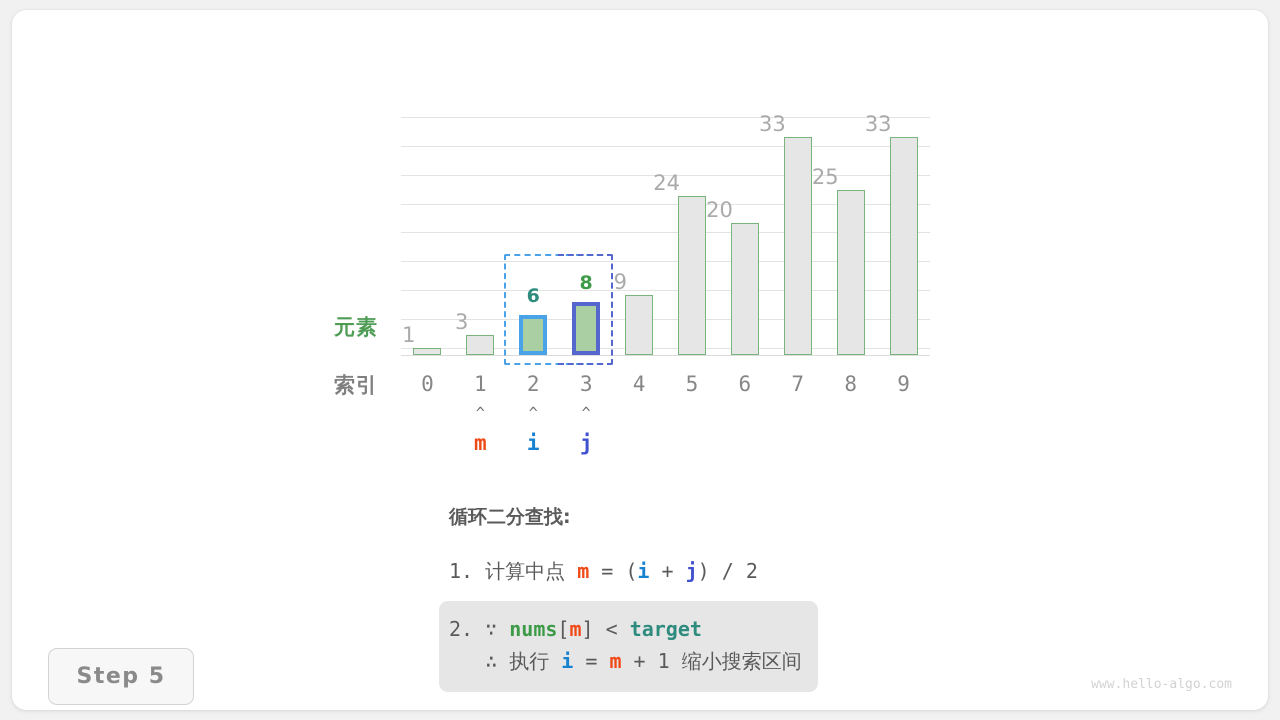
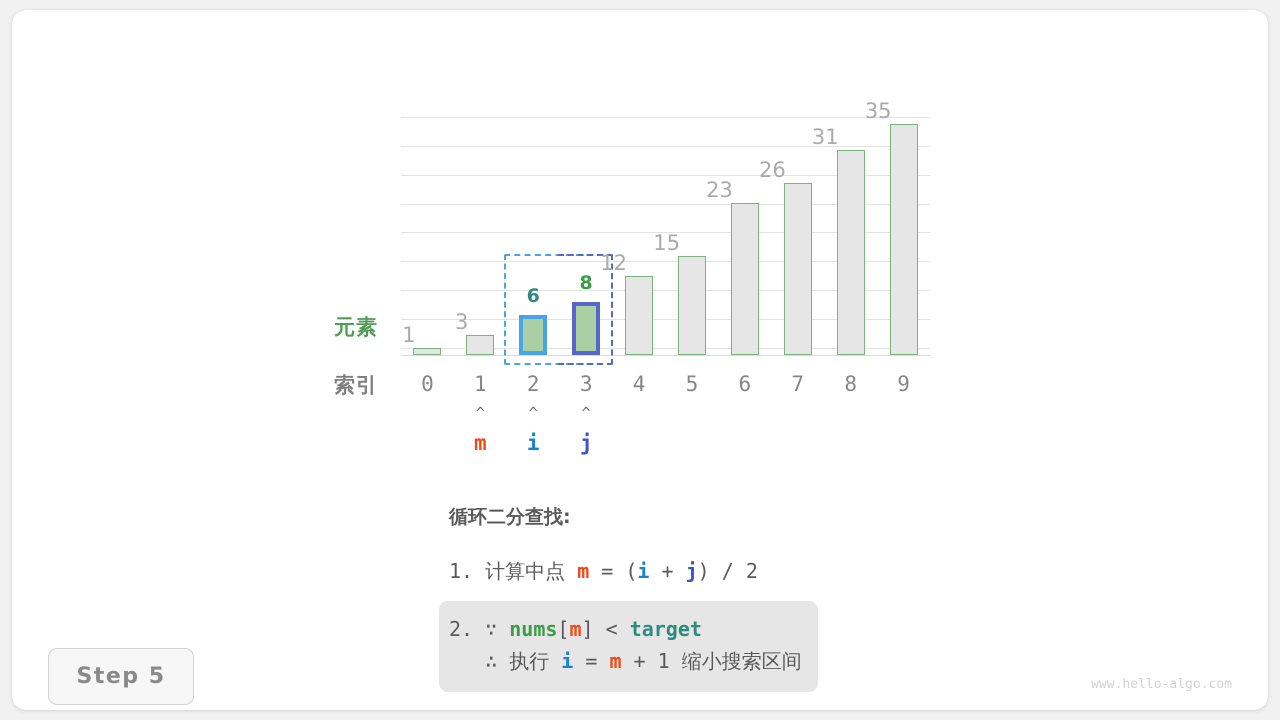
4: 9 -> 12
5: 24 -> 15
6: 20 -> 23
7: 33 -> 26
8: 25 -> 31
9: 33 -> 35
